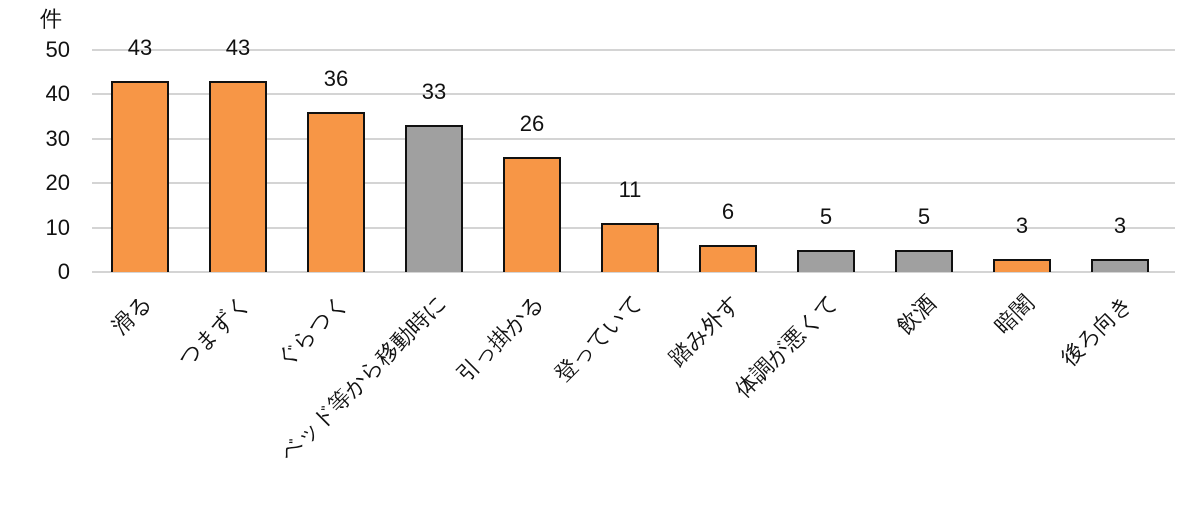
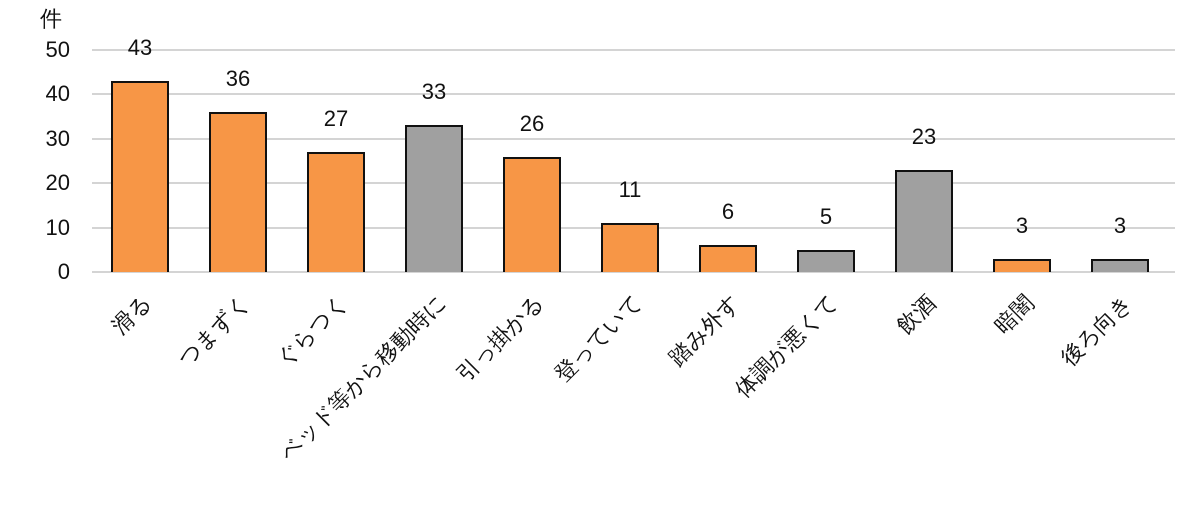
つまずく: 43 -> 36
ぐらつく: 36 -> 27
飲酒: 5 -> 23
